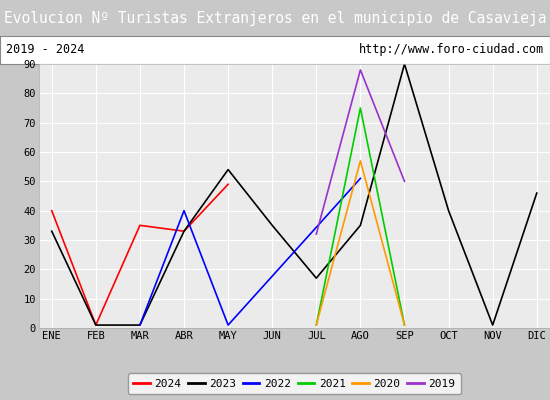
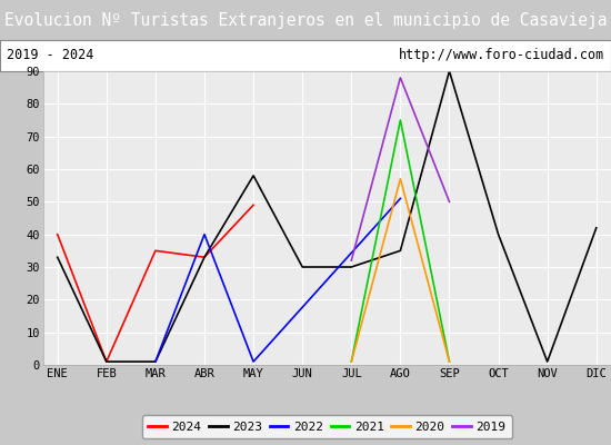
2023/MAY: 54 -> 58
2023/JUN: 35 -> 30
2023/JUL: 17 -> 30
2023/DIC: 46 -> 42
